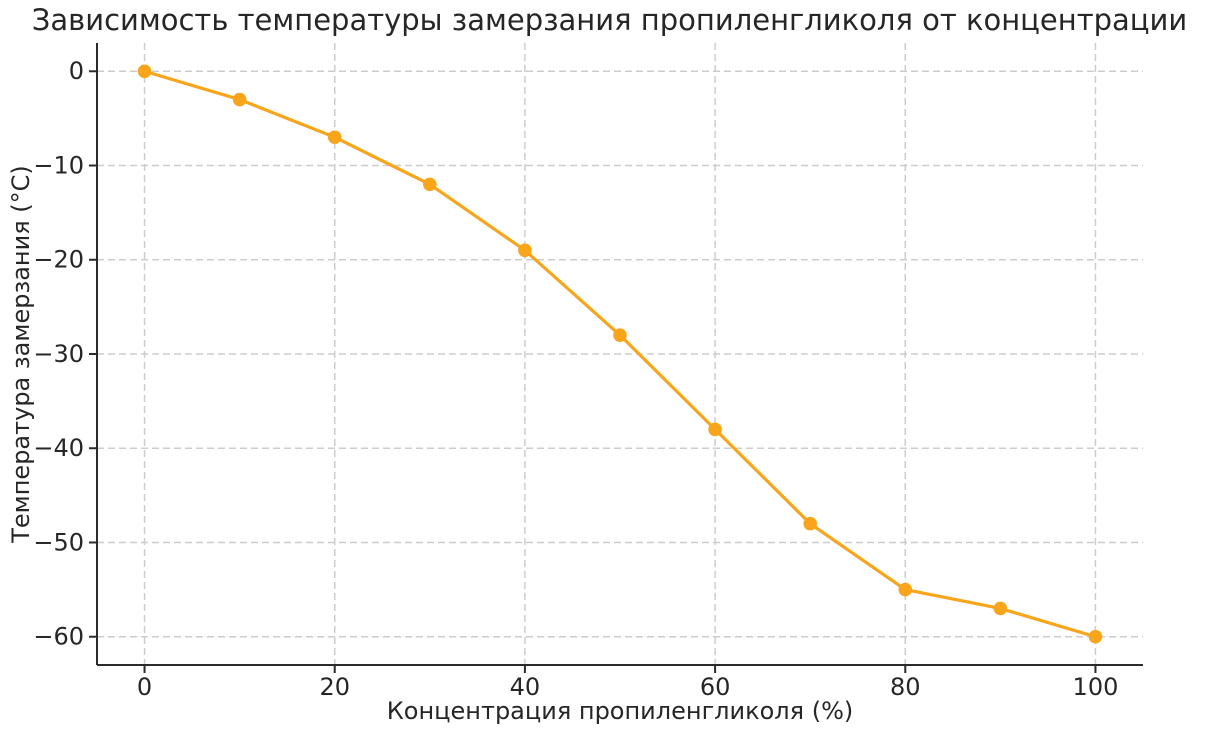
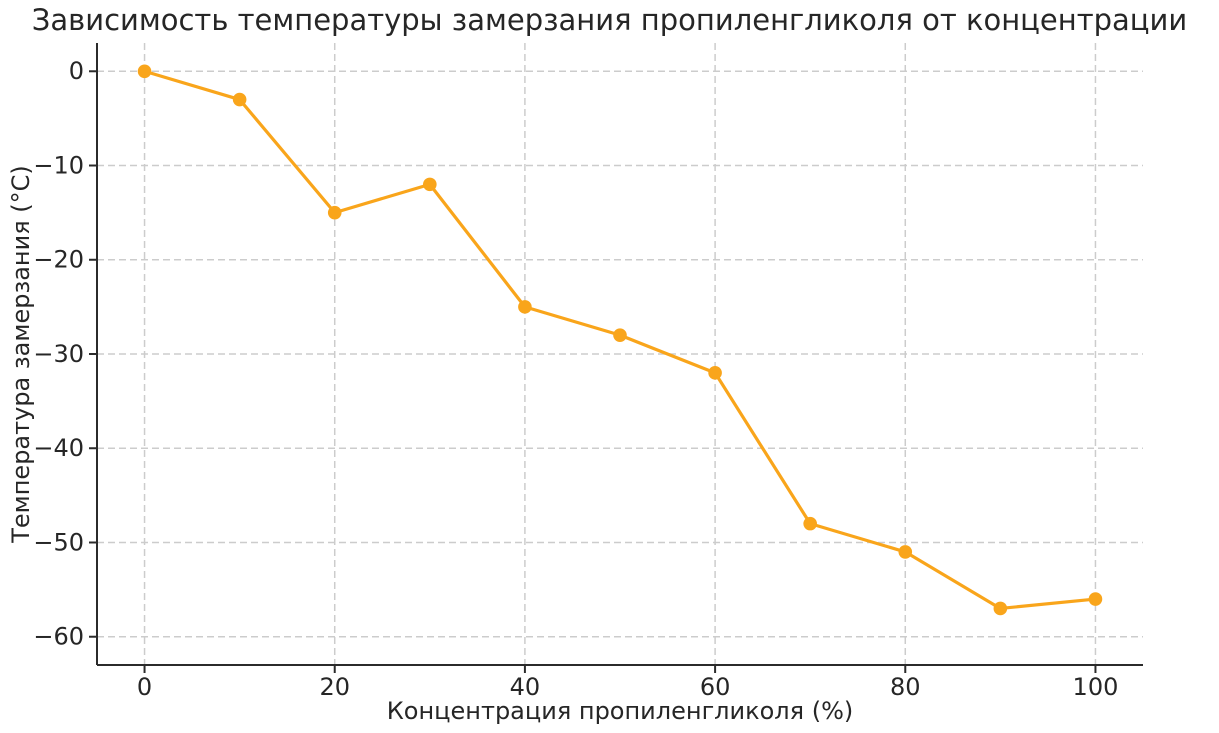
20: -7 -> -15
40: -19 -> -25
60: -38 -> -32
80: -55 -> -51
100: -60 -> -56
